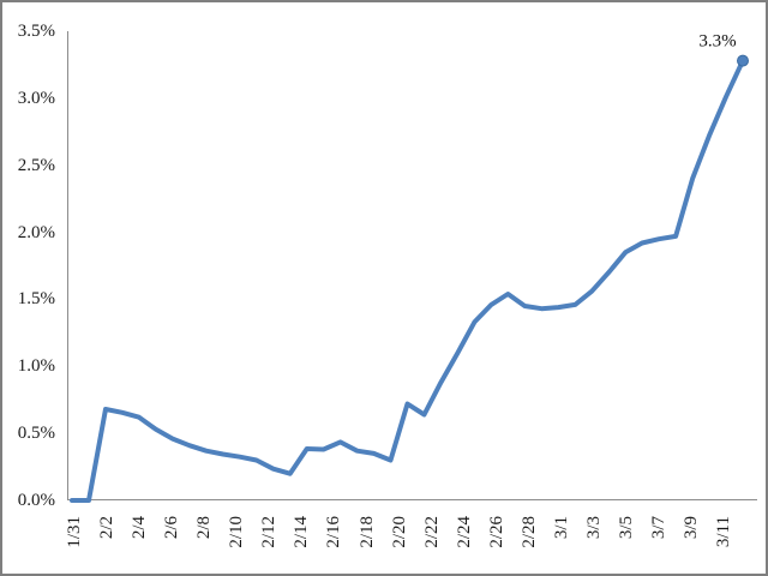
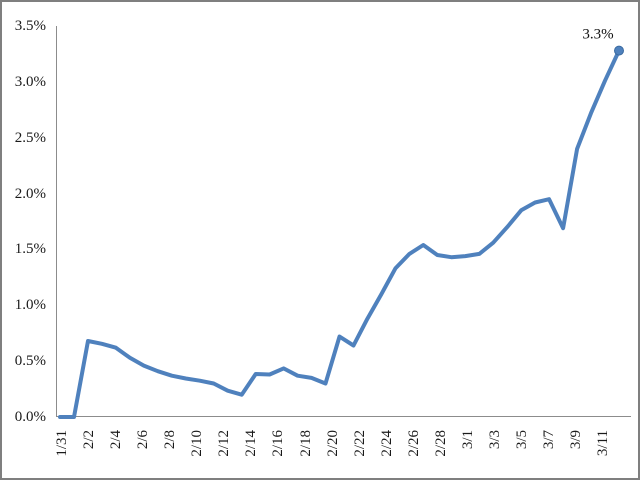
3/7: 1.97% -> 1.69%
